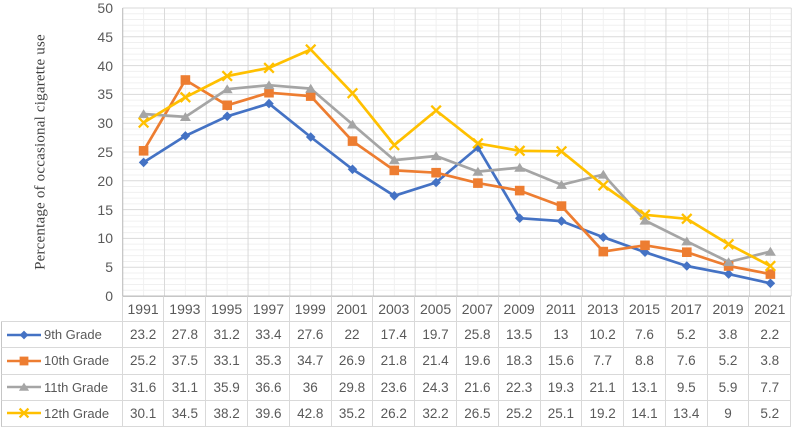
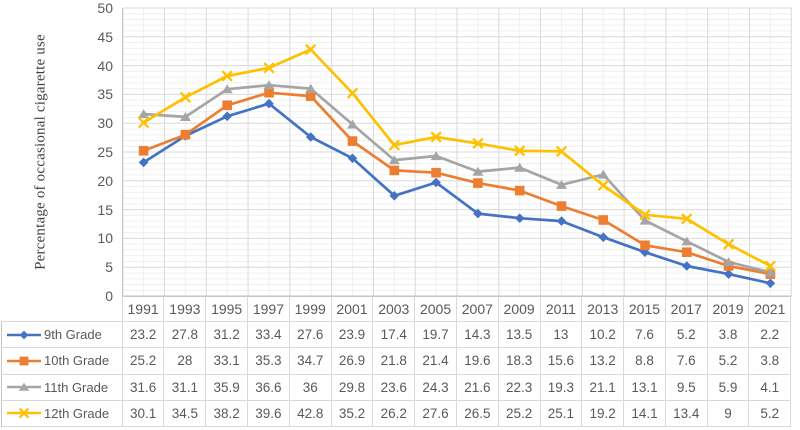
10th Grade/1993: 37.5 -> 28
9th Grade/2001: 22 -> 23.9
12th Grade/2005: 32.2 -> 27.6
9th Grade/2007: 25.8 -> 14.3
10th Grade/2013: 7.7 -> 13.2
11th Grade/2021: 7.7 -> 4.1
